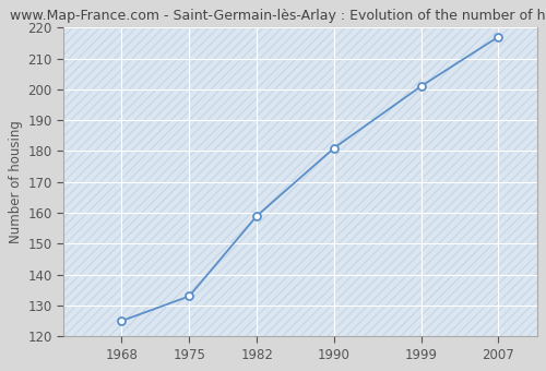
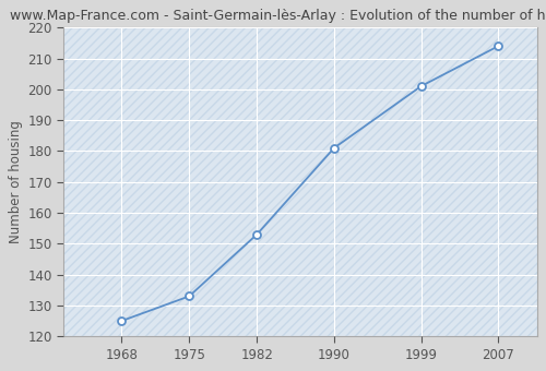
1982: 159 -> 153
2007: 217 -> 214
